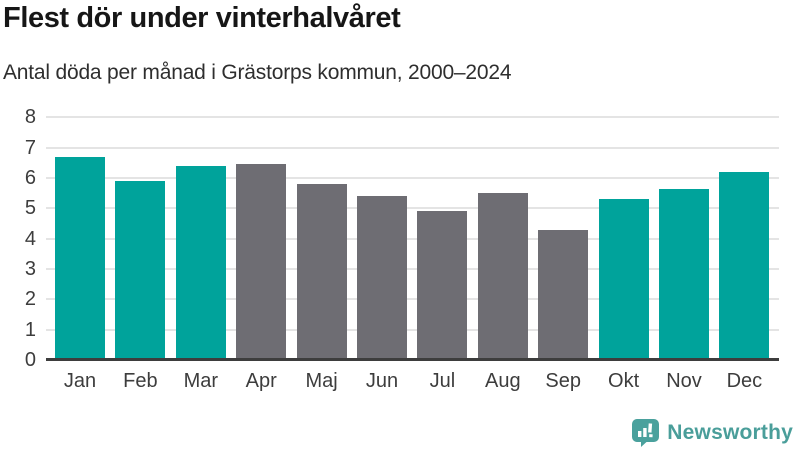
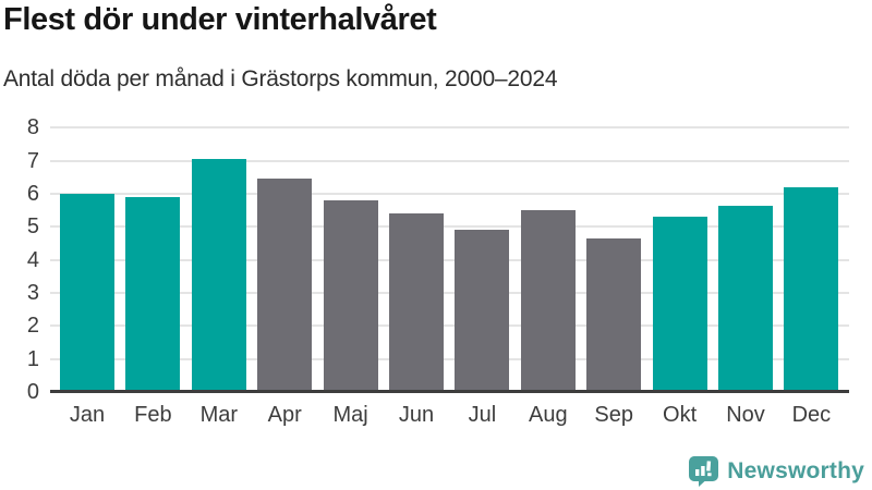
Jan: 6.7 -> 6.0
Mar: 6.4 -> 7.0
Sep: 4.3 -> 4.7
